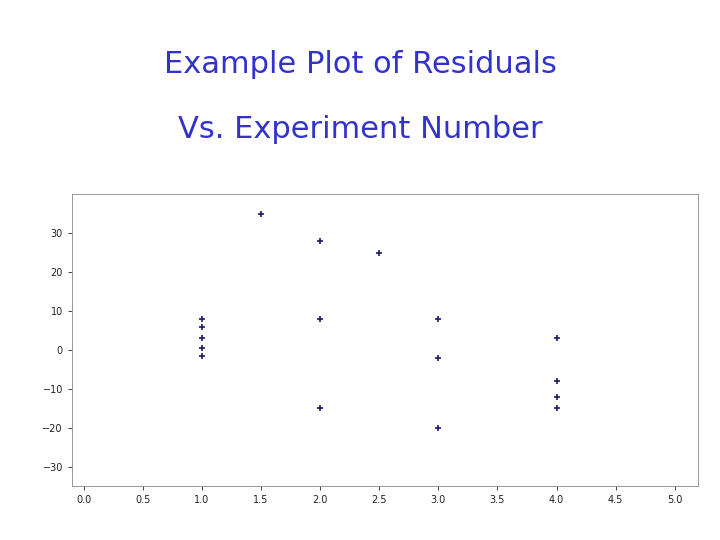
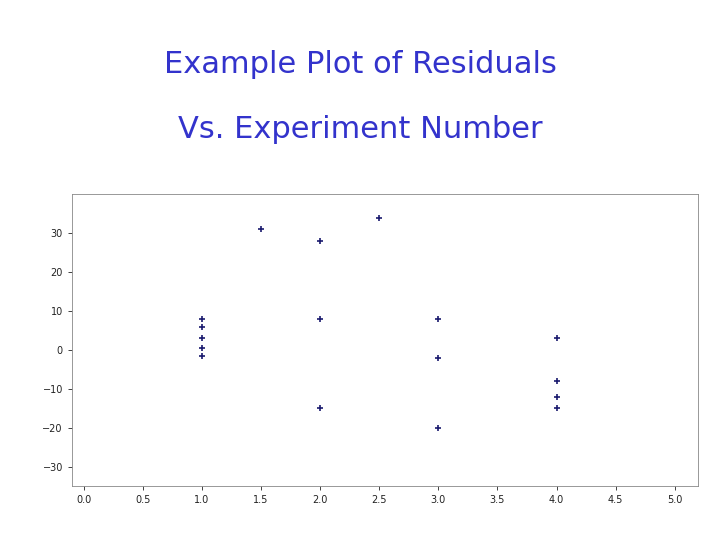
1.5: 35.0 -> 31.0
2.5: 25.0 -> 34.0
